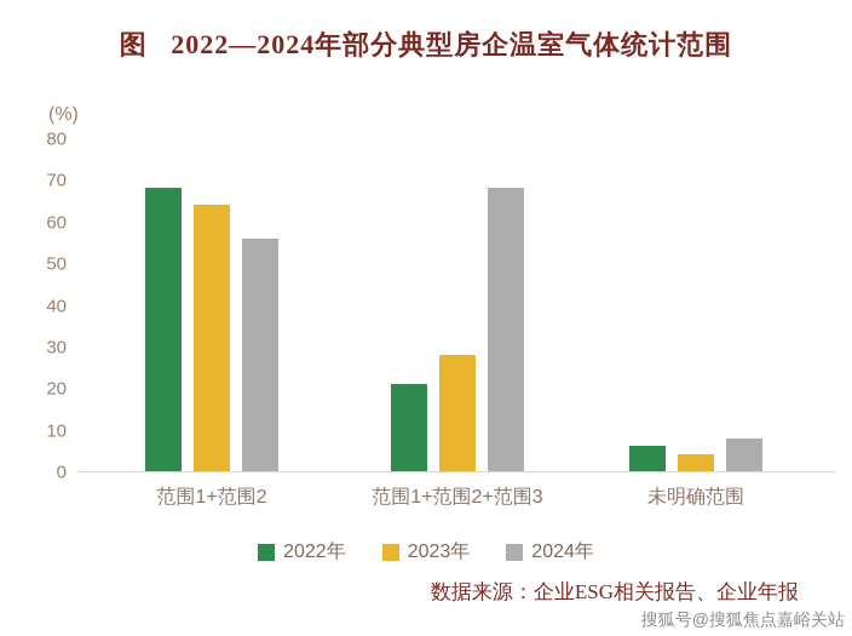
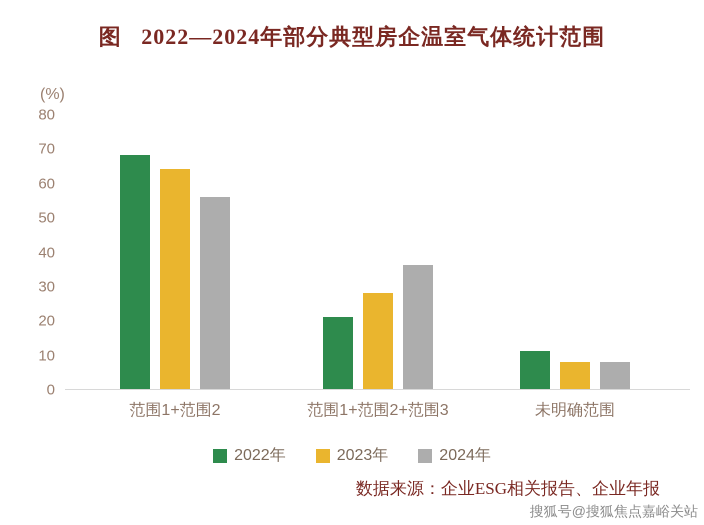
2024年/范围1+范围2+范围3: 68 -> 36
2022年/未明确范围: 6 -> 11
2023年/未明确范围: 4 -> 8
